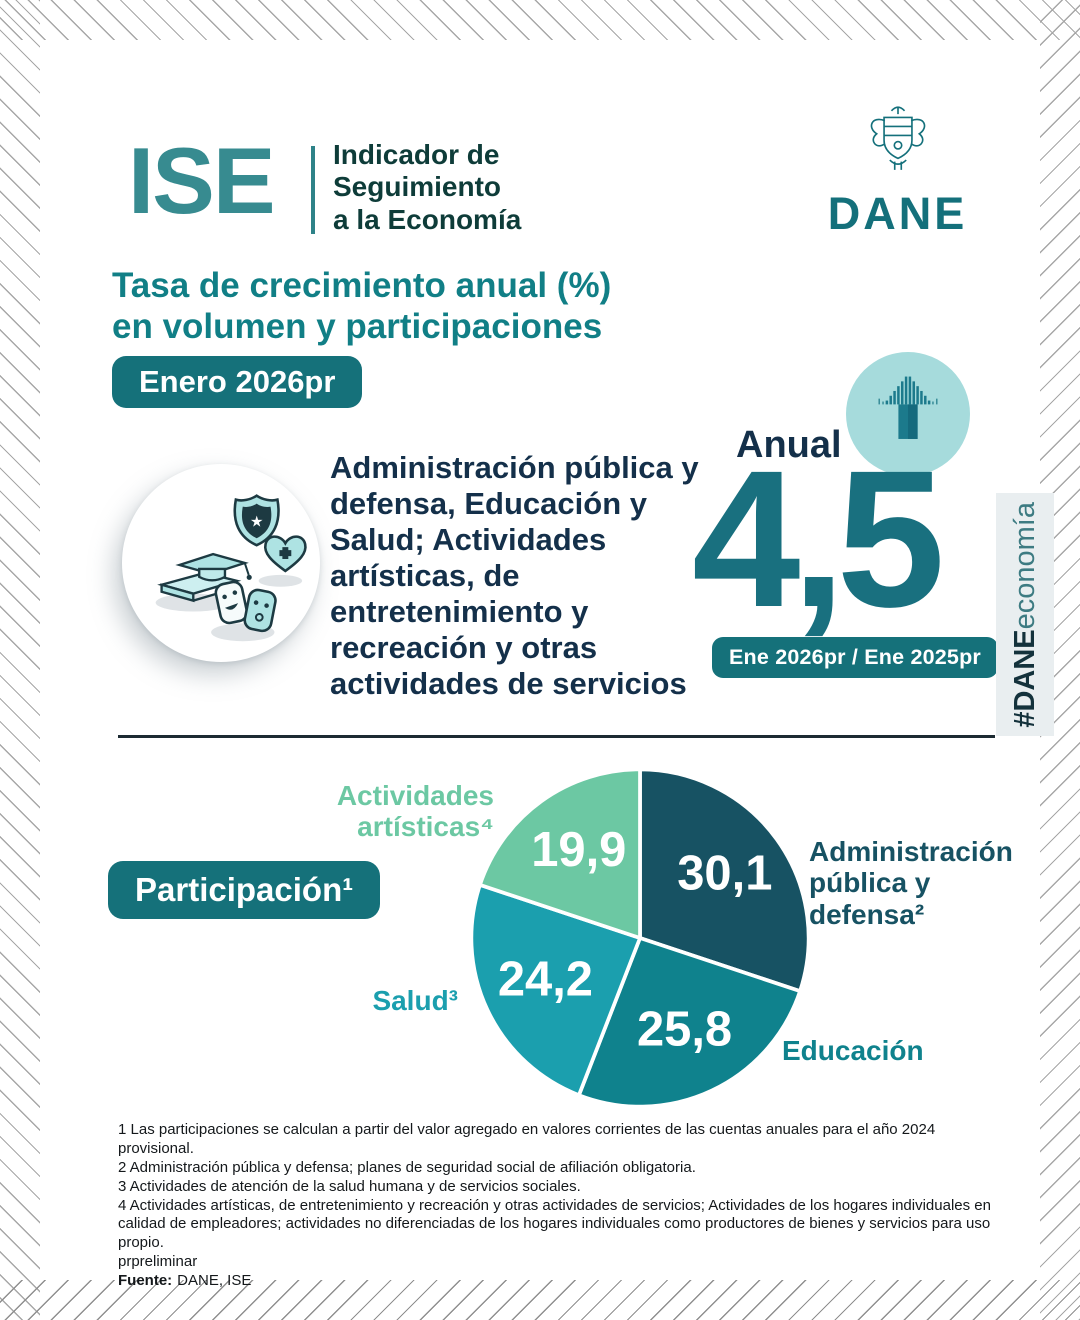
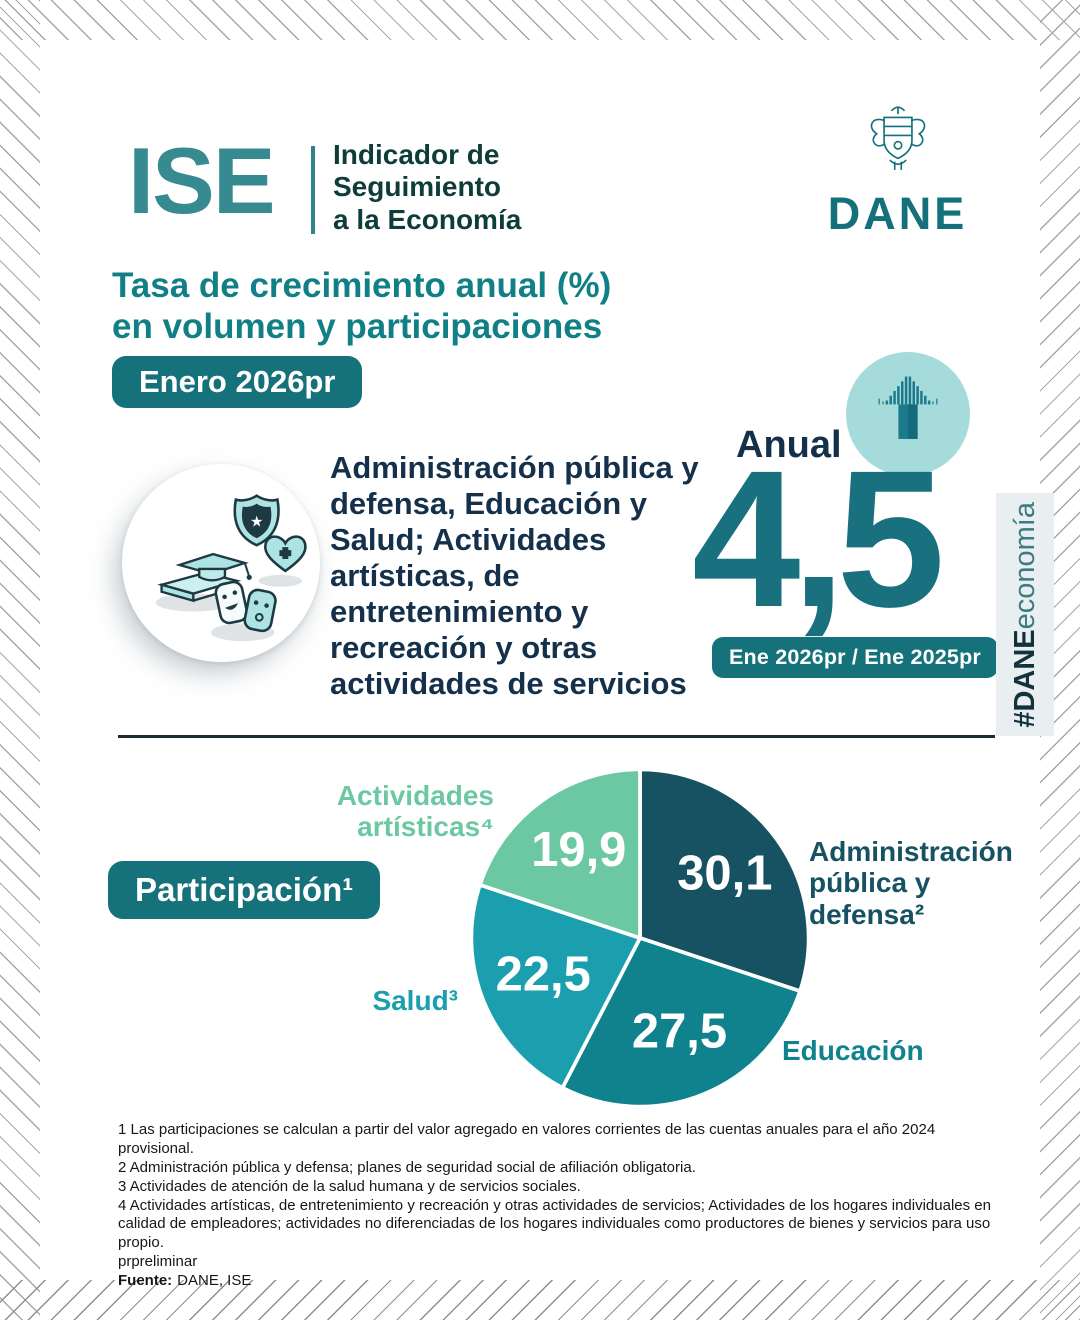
Educación: 25,8 -> 27,5
Salud³: 24,2 -> 22,5
